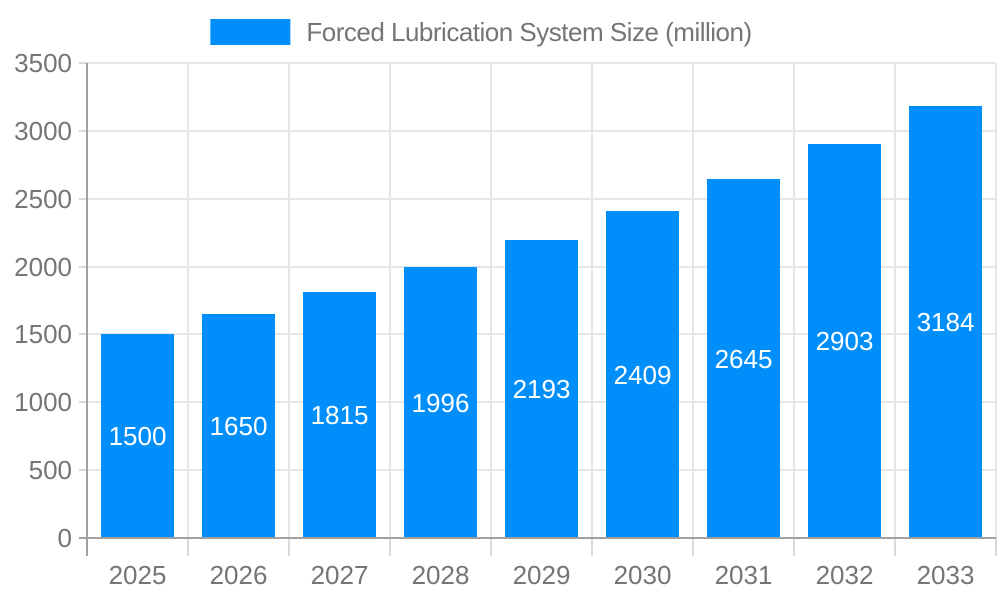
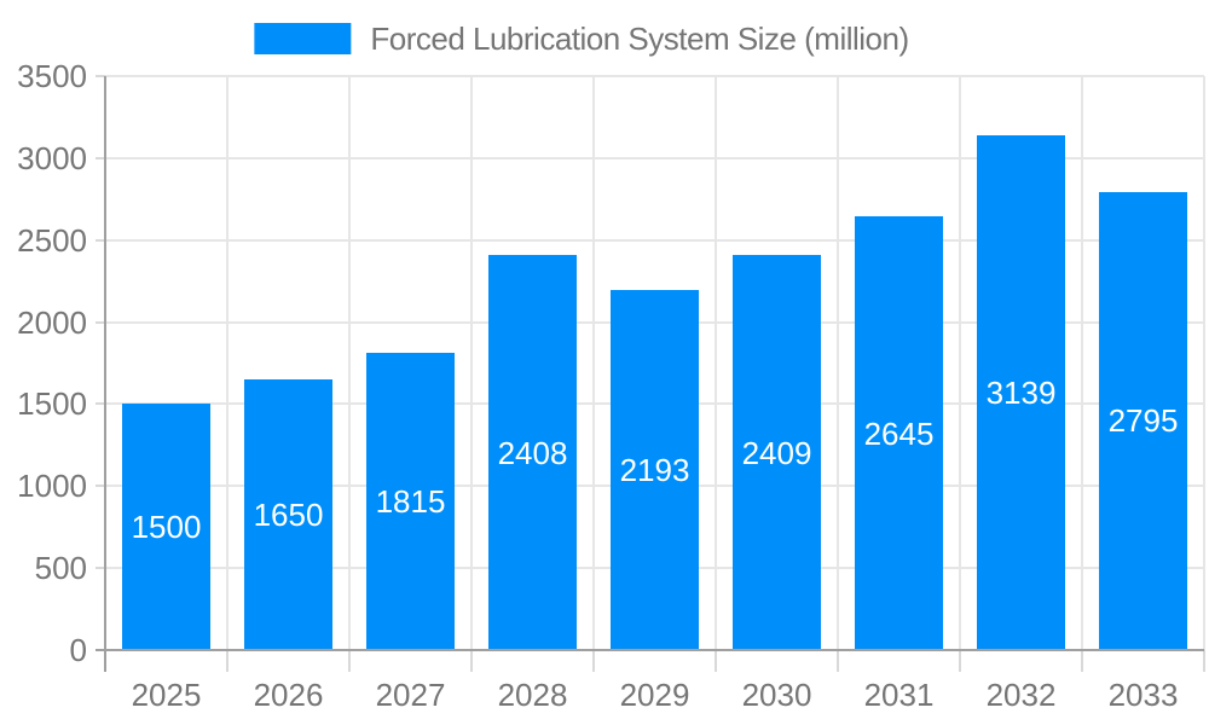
2028: 1996 -> 2408
2032: 2903 -> 3139
2033: 3184 -> 2795
